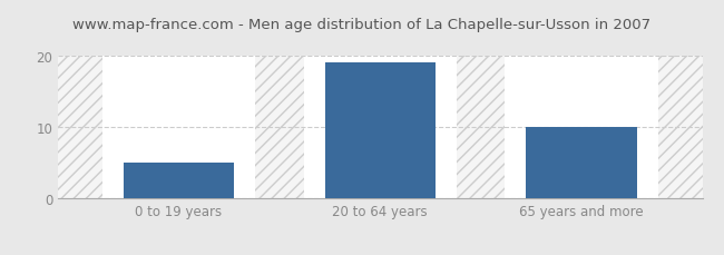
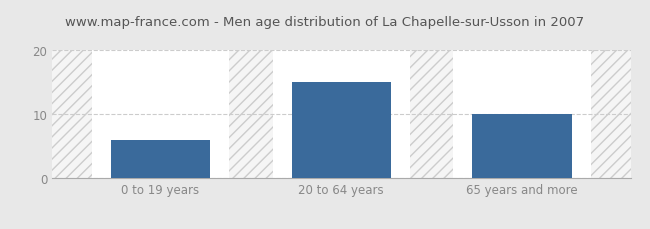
0 to 19 years: 5 -> 6
20 to 64 years: 19 -> 15
